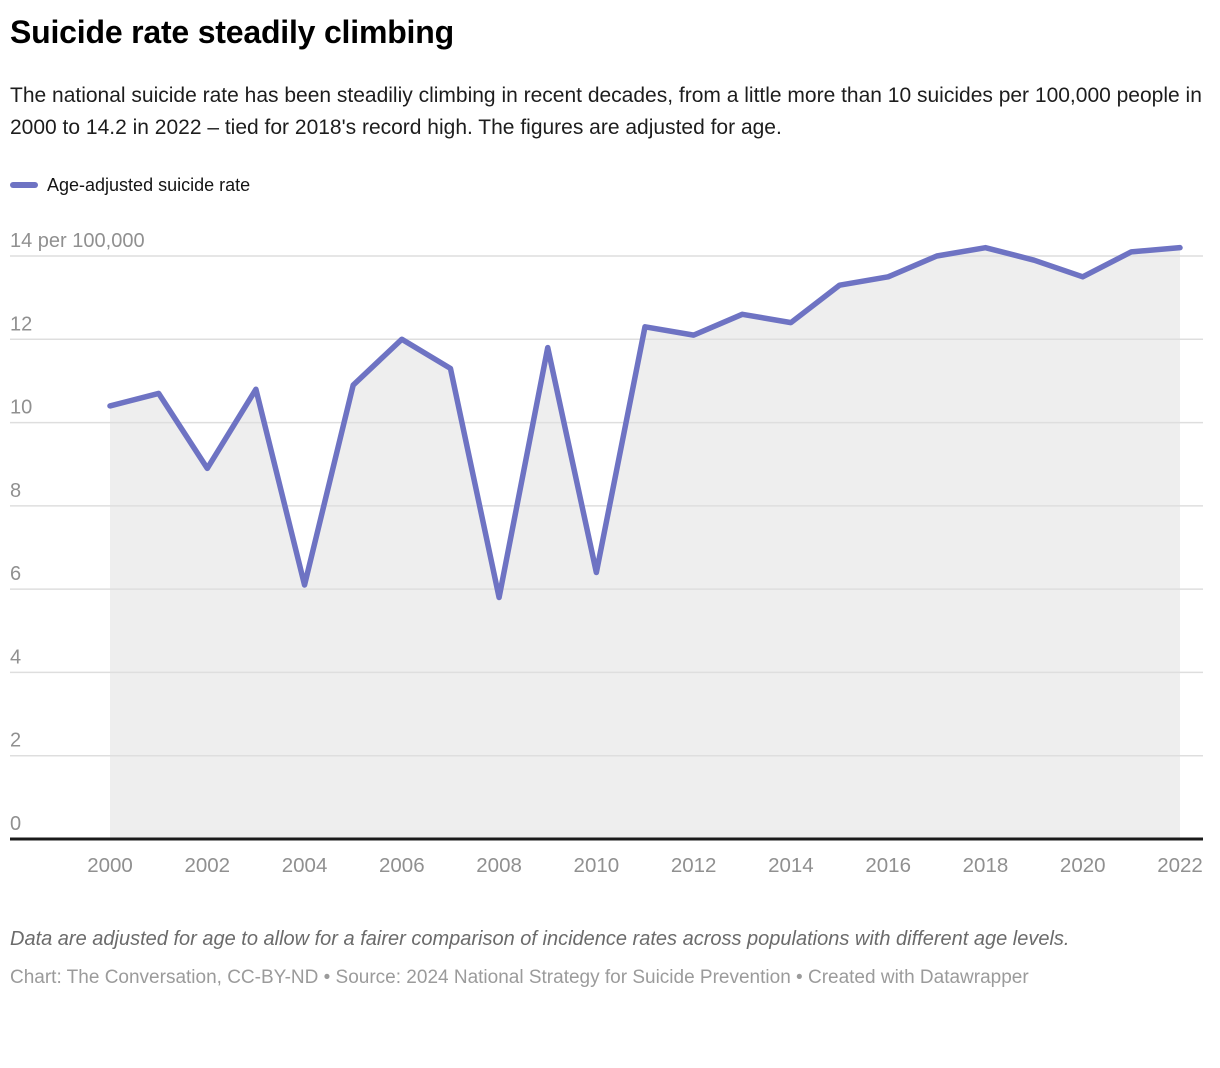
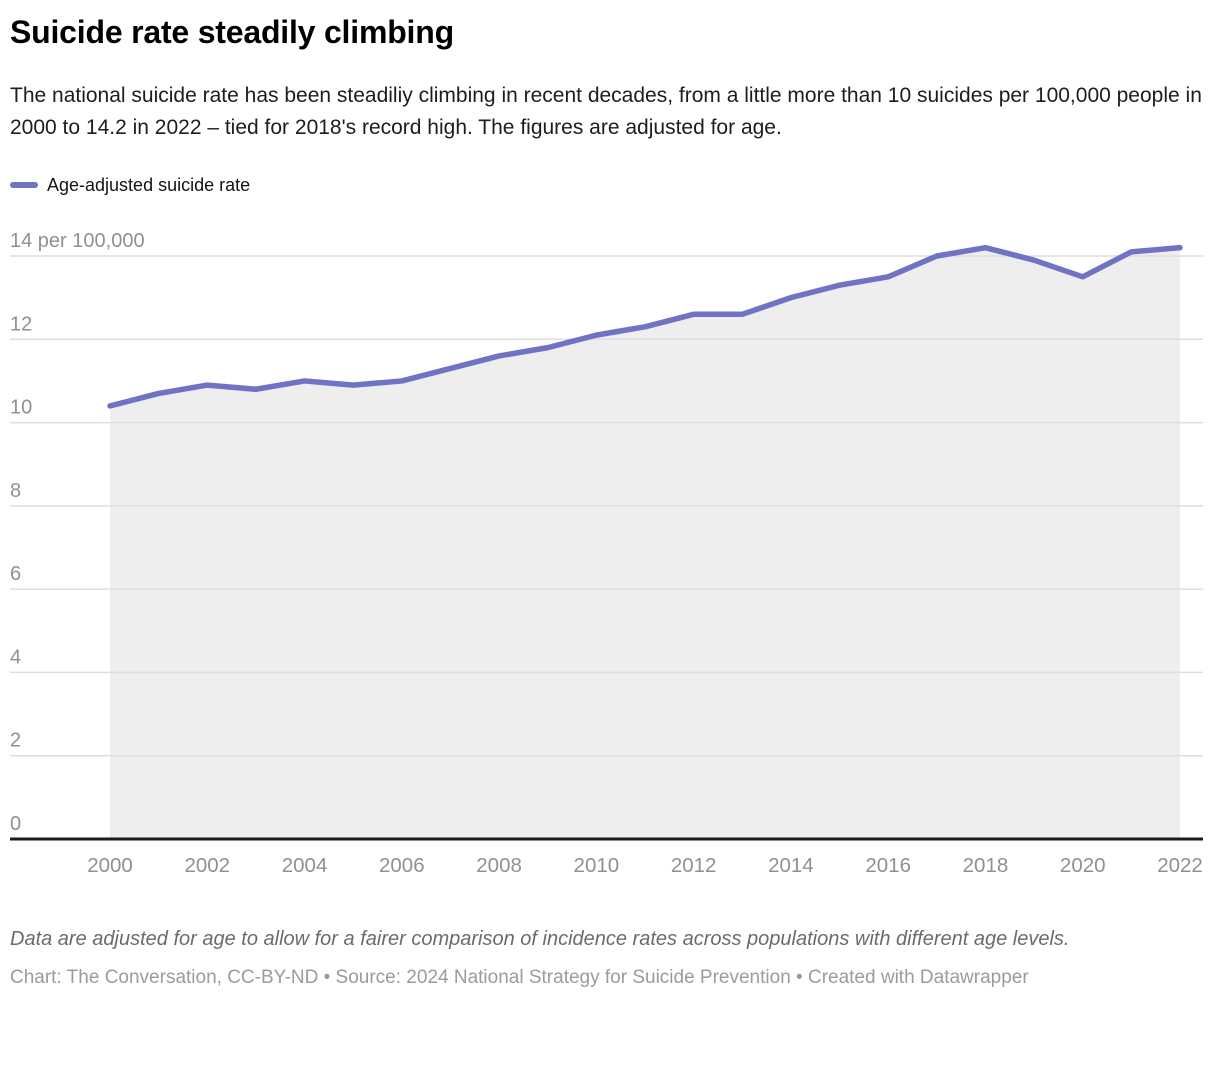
2002: 8.9 -> 10.9
2004: 6.1 -> 11.0
2006: 12.0 -> 11.0
2008: 5.8 -> 11.6
2010: 6.4 -> 12.1
2012: 12.1 -> 12.6
2014: 12.4 -> 13.0
